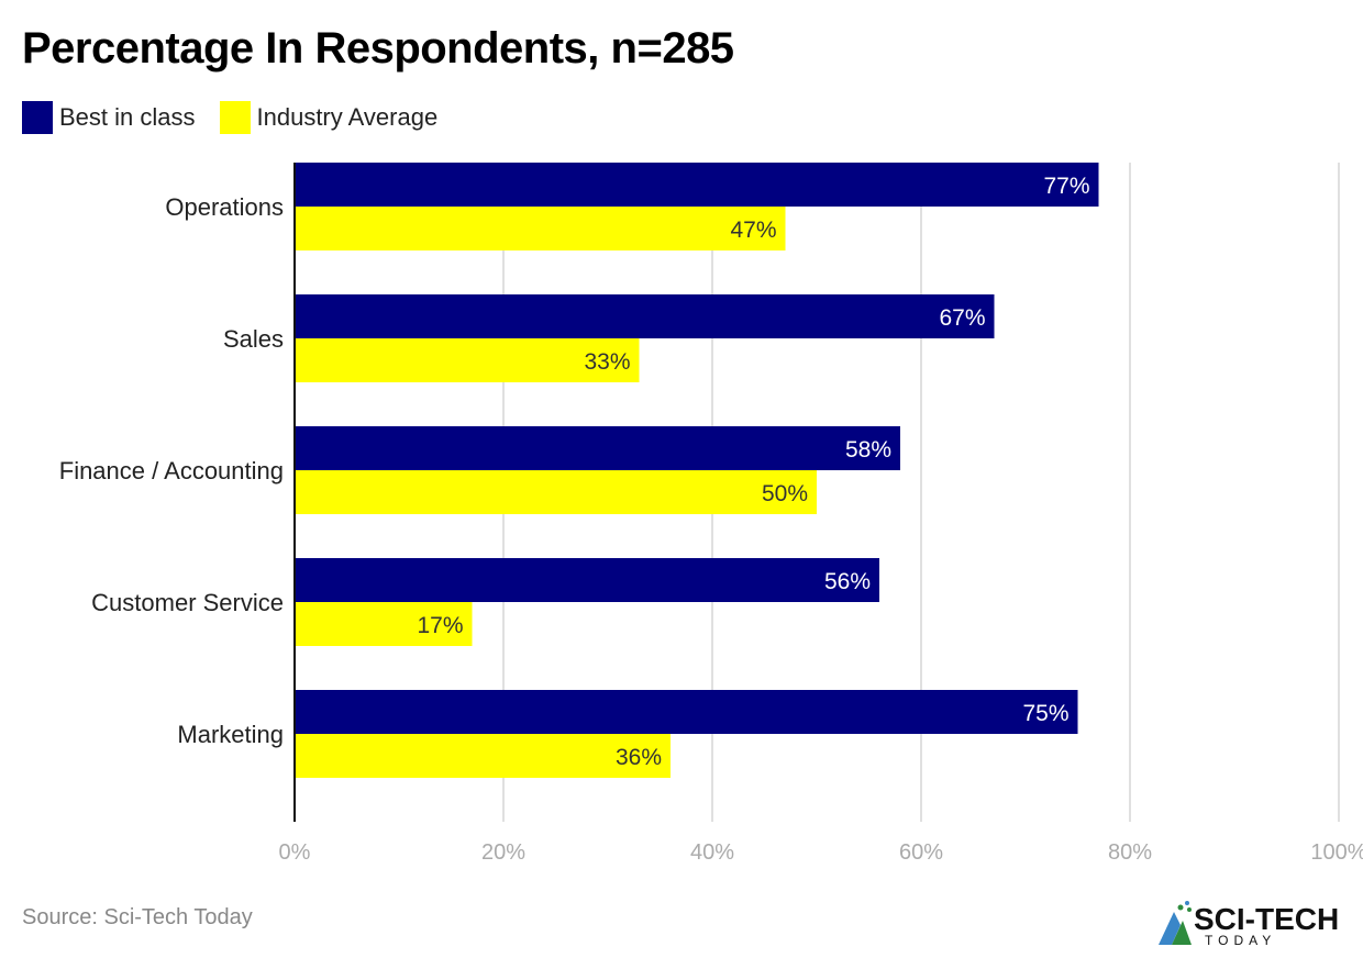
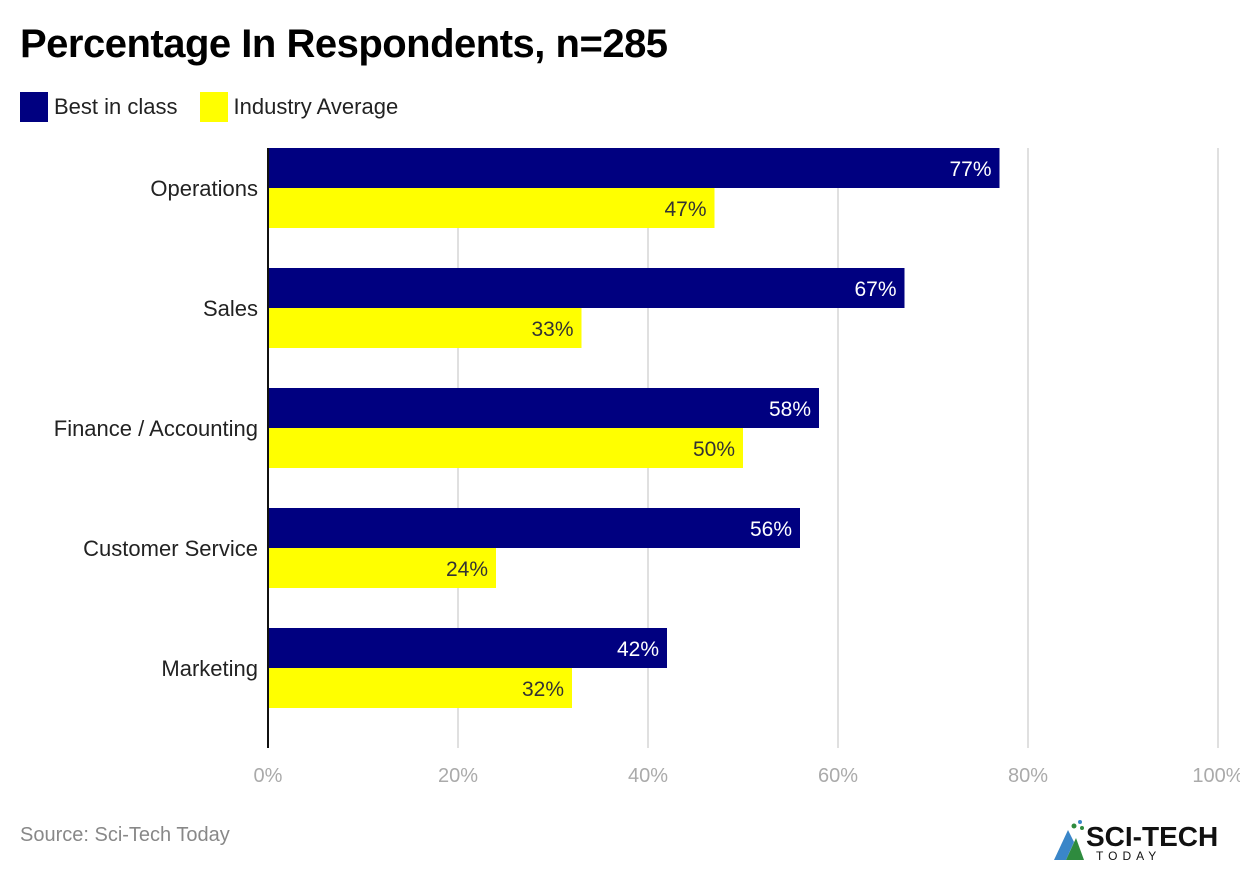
Industry Average/Customer Service: 17% -> 24%
Best in class/Marketing: 75% -> 42%
Industry Average/Marketing: 36% -> 32%
